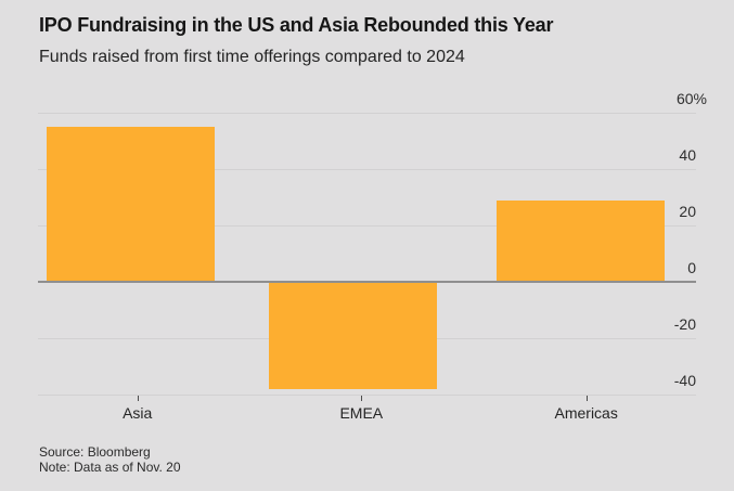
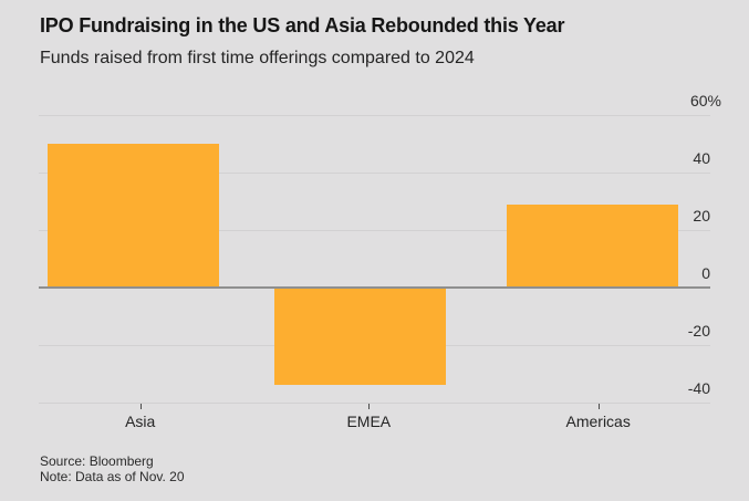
Asia: 55 -> 50
EMEA: -38 -> -34
